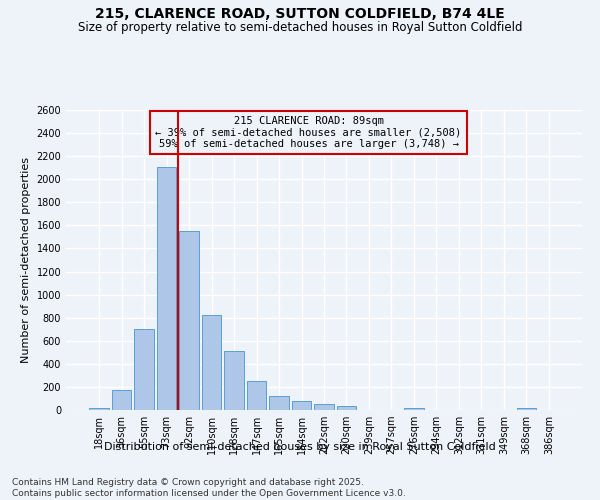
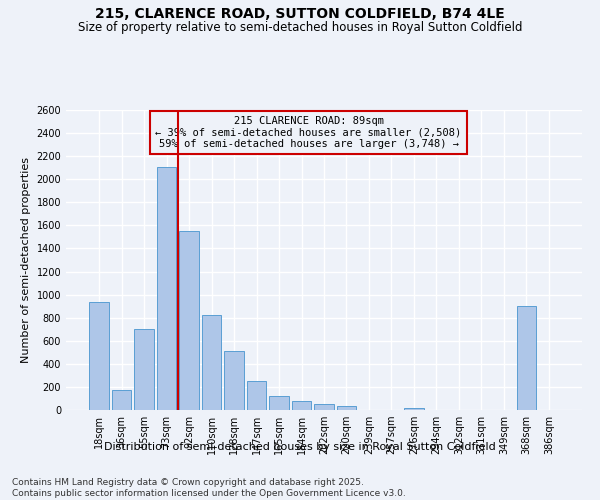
18sqm: 20 -> 940
368sqm: 20 -> 900
